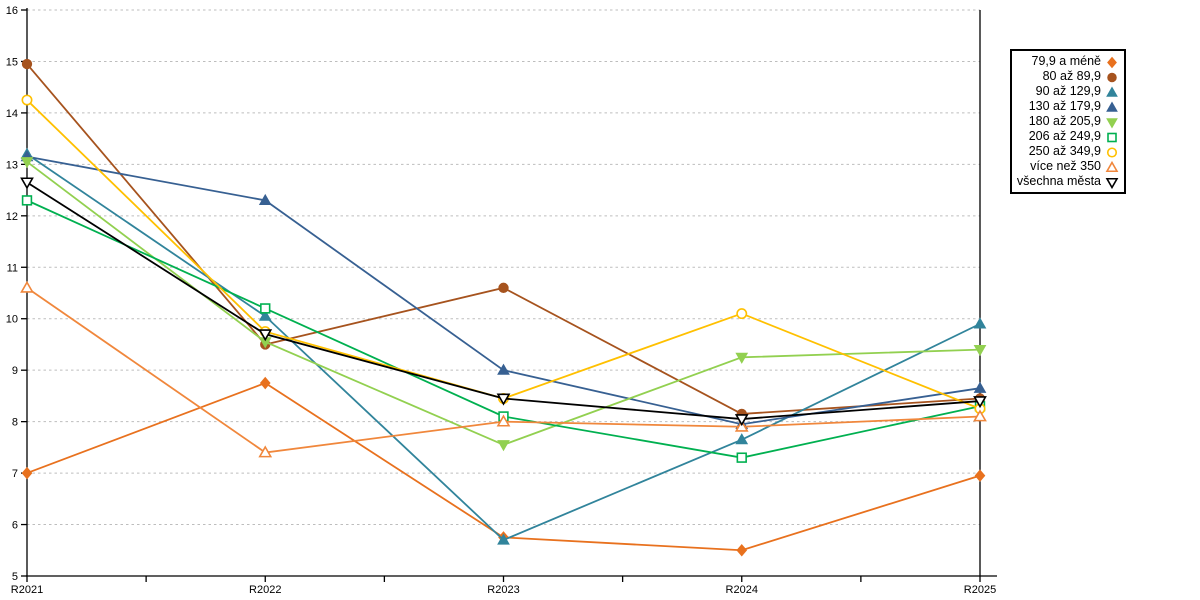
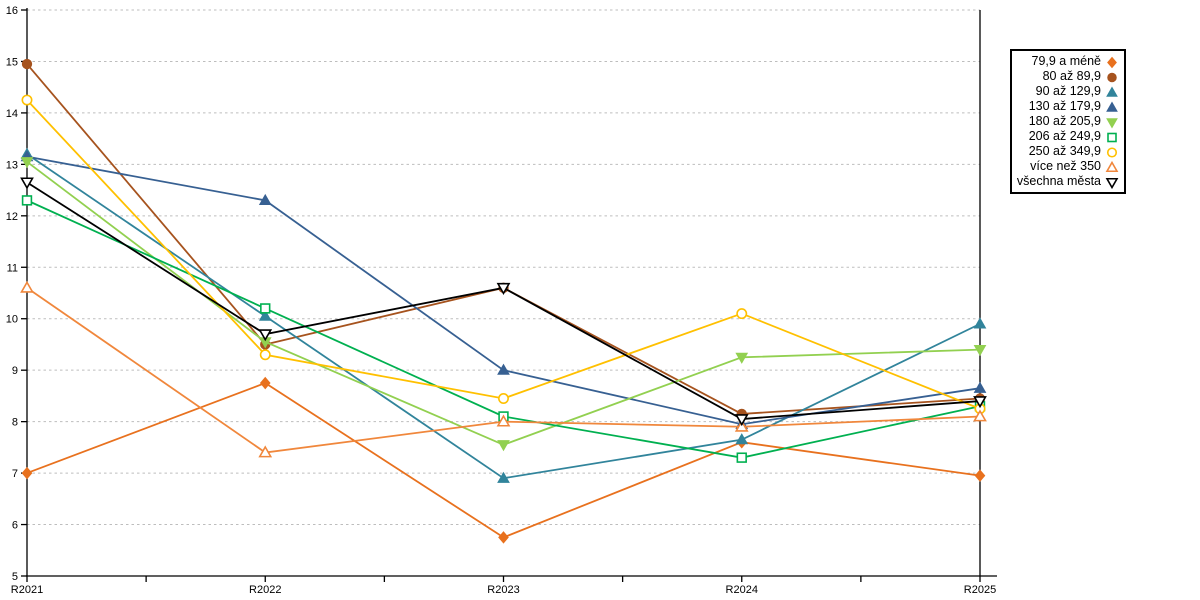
250 až 349,9/R2022: 9.8 -> 9.3
90 až 129,9/R2023: 5.7 -> 6.9
všechna města/R2023: 8.4 -> 10.6
79,9 a méně/R2024: 5.5 -> 7.6
